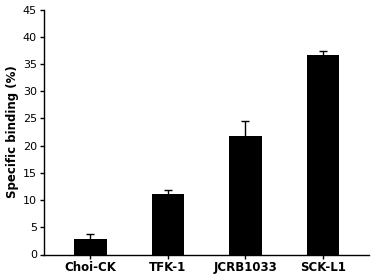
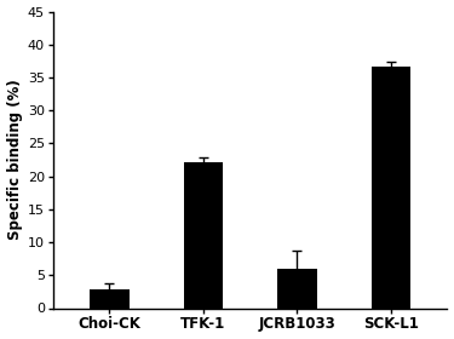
TFK-1: 11.2 -> 22.2
JCRB1033: 21.8 -> 6.0
